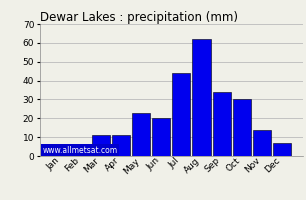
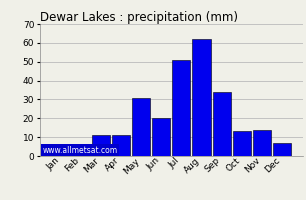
May: 23 -> 31
Jul: 44 -> 51
Oct: 30 -> 13
